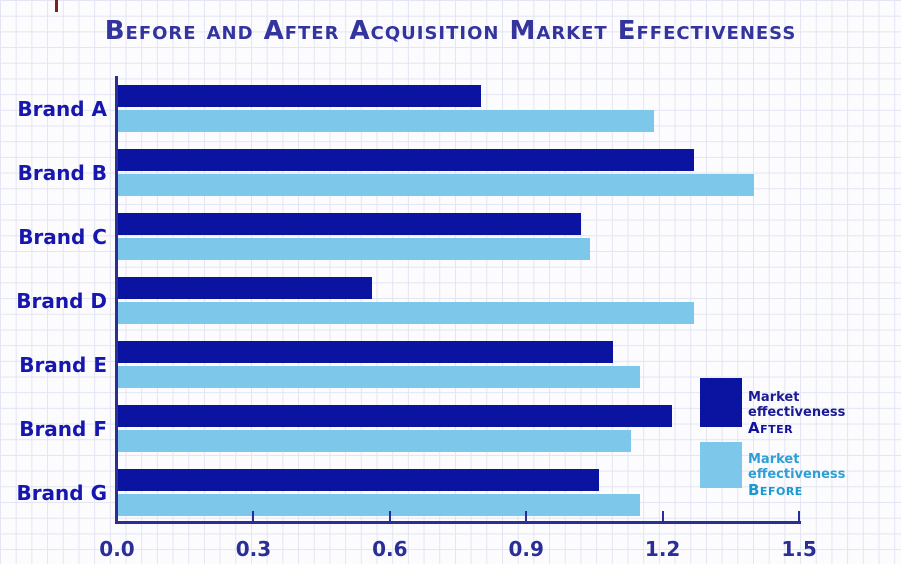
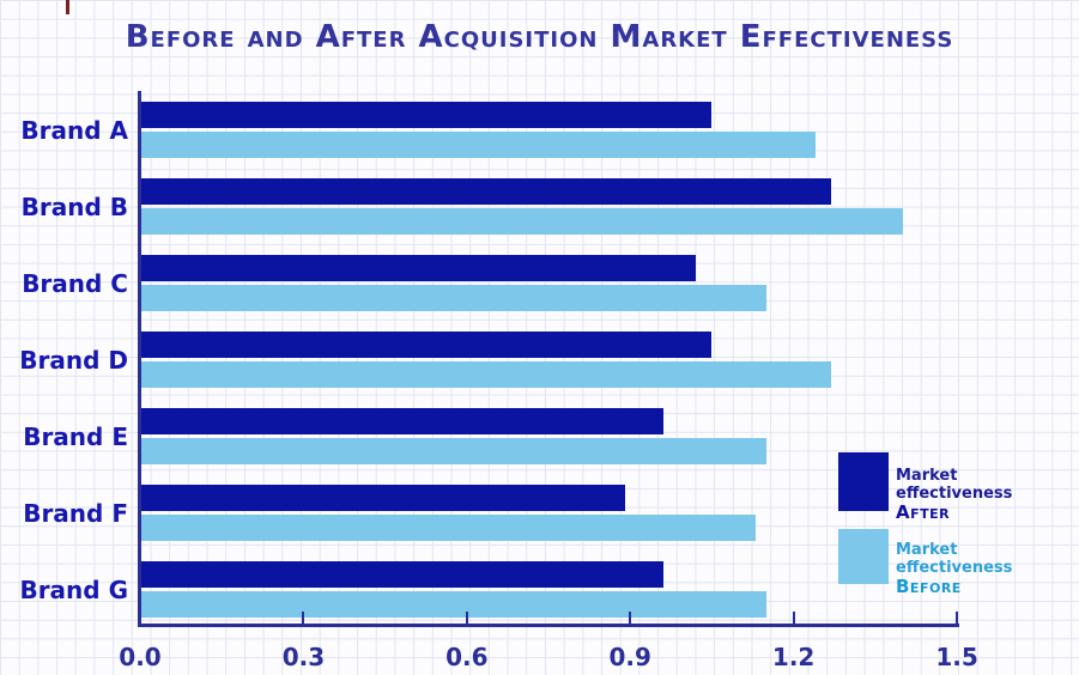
Market effectiveness After/Brand A: 0.80 -> 1.05
Market effectiveness Before/Brand A: 1.18 -> 1.24
Market effectiveness Before/Brand C: 1.04 -> 1.15
Market effectiveness After/Brand D: 0.56 -> 1.05
Market effectiveness After/Brand E: 1.09 -> 0.96
Market effectiveness After/Brand F: 1.22 -> 0.89
Market effectiveness After/Brand G: 1.06 -> 0.96
